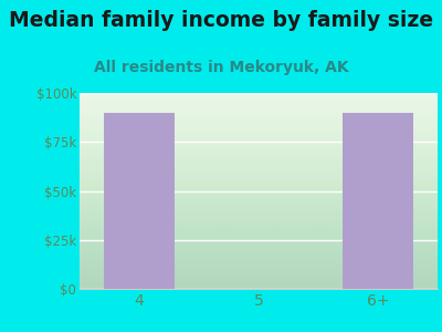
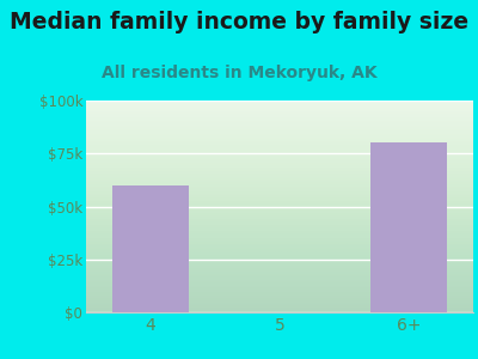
4: $90k -> $60k
6+: $90k -> $80k
